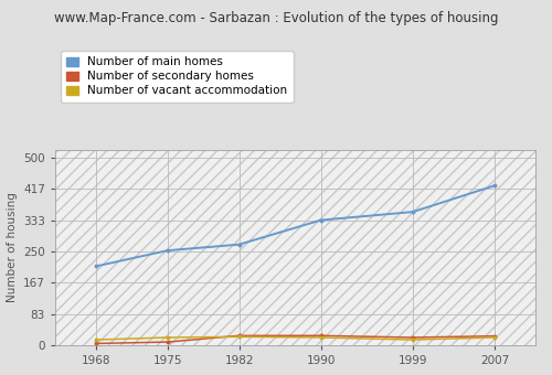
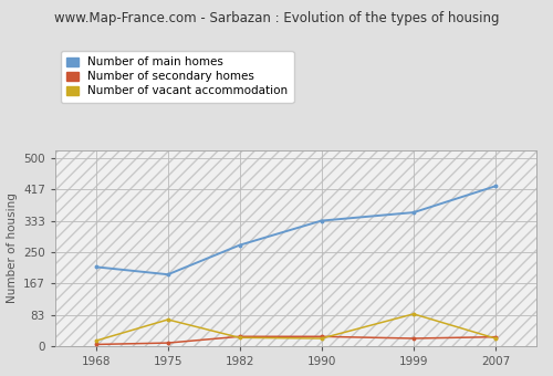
Number of main homes/1975: 252 -> 190
Number of vacant accommodation/1975: 20 -> 70
Number of vacant accommodation/1999: 14 -> 85
